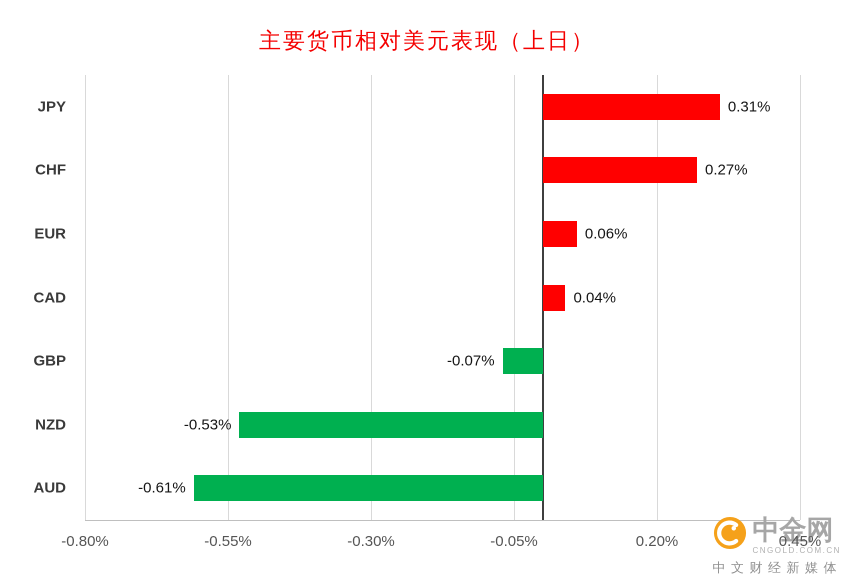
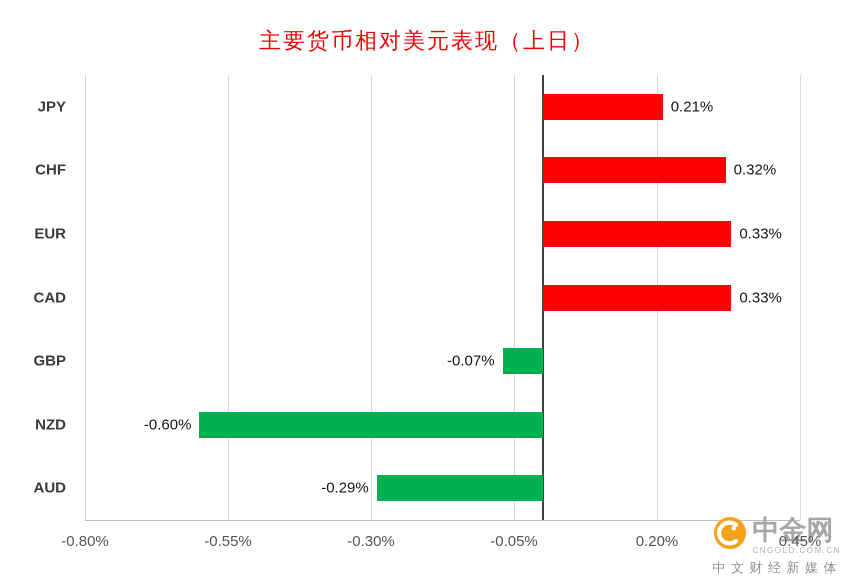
JPY: 0.31% -> 0.21%
CHF: 0.27% -> 0.32%
EUR: 0.06% -> 0.33%
CAD: 0.04% -> 0.33%
NZD: -0.53% -> -0.60%
AUD: -0.61% -> -0.29%
